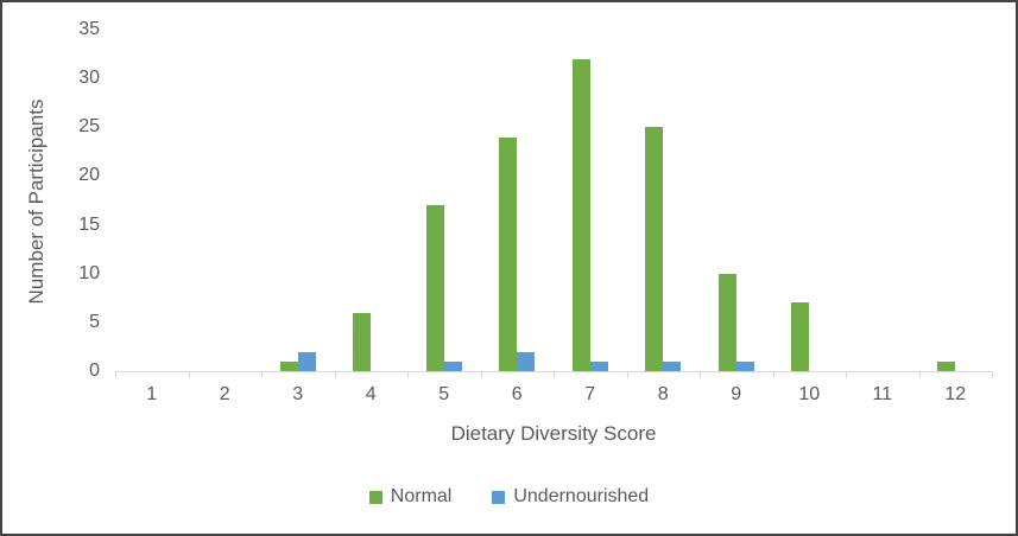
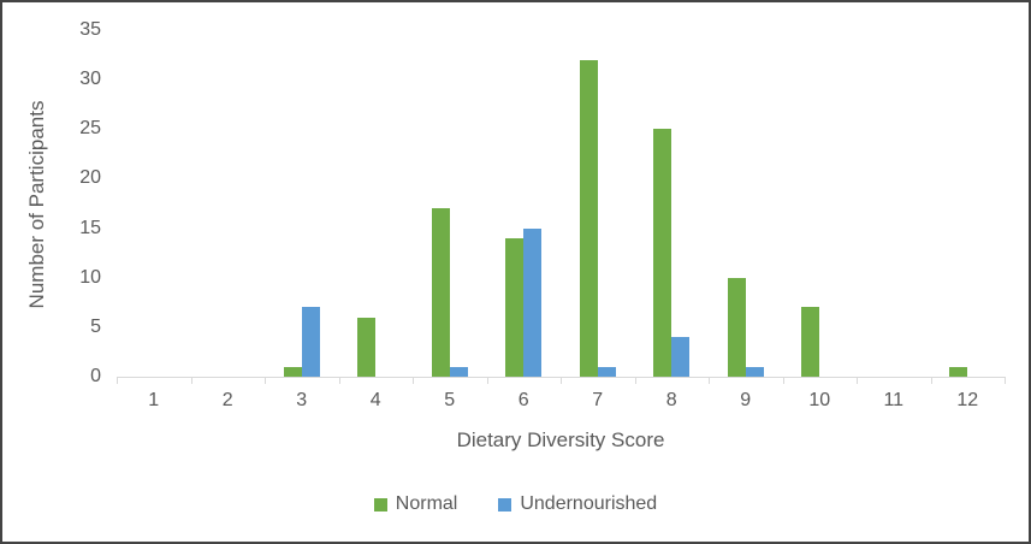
Undernourished/3: 2 -> 7
Normal/6: 24 -> 14
Undernourished/6: 2 -> 15
Undernourished/8: 1 -> 4
